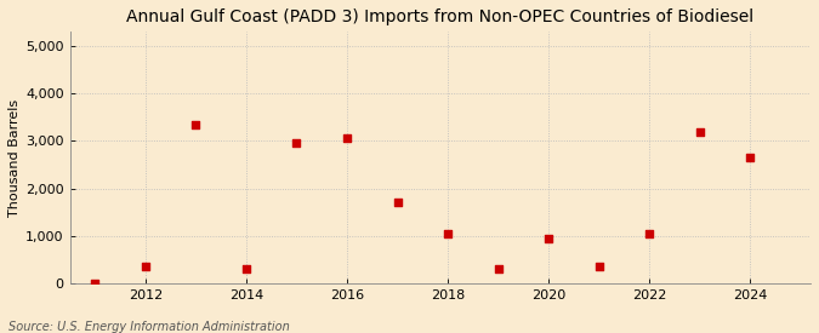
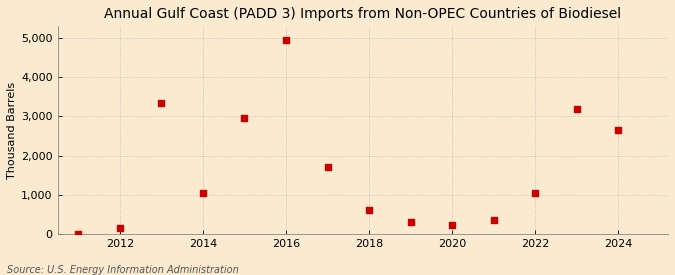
2012: 350 -> 150
2014: 300 -> 1,050
2016: 3,050 -> 4,950
2018: 1,050 -> 600
2020: 950 -> 230
